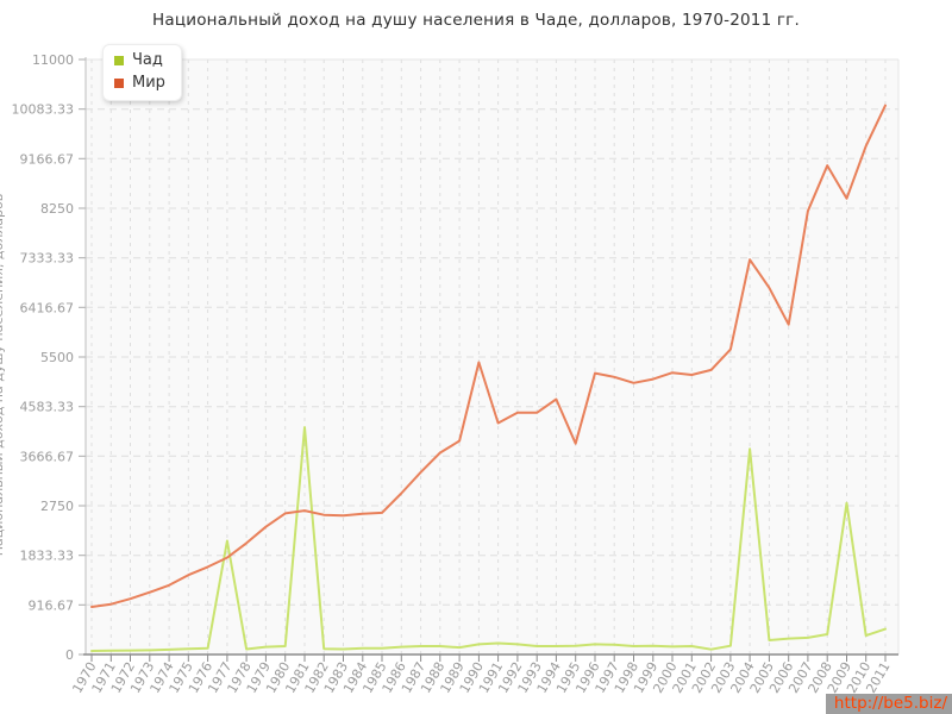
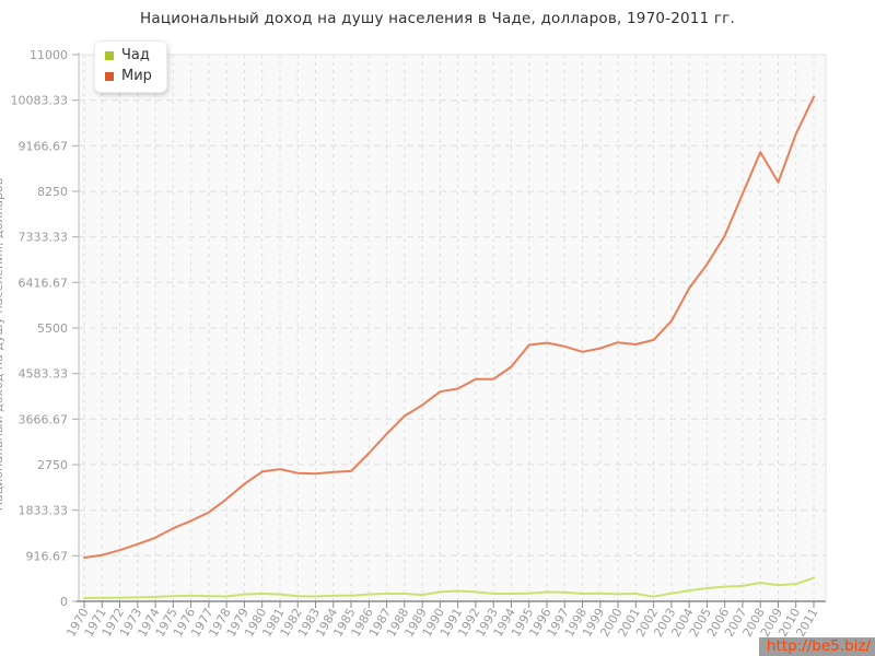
Чад/1977: 2100 -> 100
Чад/1981: 4200 -> 100
Мир/1990: 5400 -> 4200
Мир/1995: 3900 -> 5200
Чад/2004: 3800 -> 200
Мир/2004: 7300 -> 6300
Мир/2006: 6100 -> 7400
Чад/2009: 2800 -> 300
